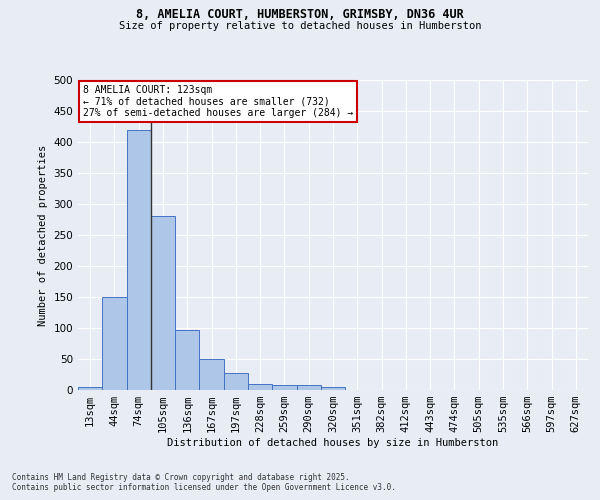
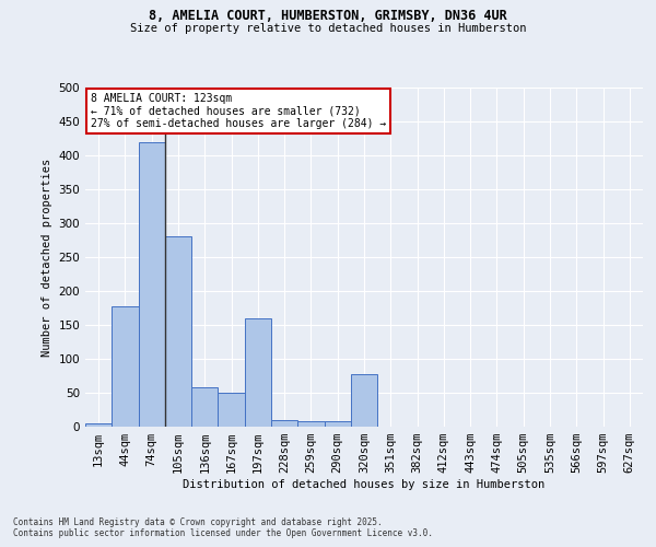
44sqm: 150 -> 178
136sqm: 97 -> 58
197sqm: 28 -> 160
320sqm: 5 -> 78
